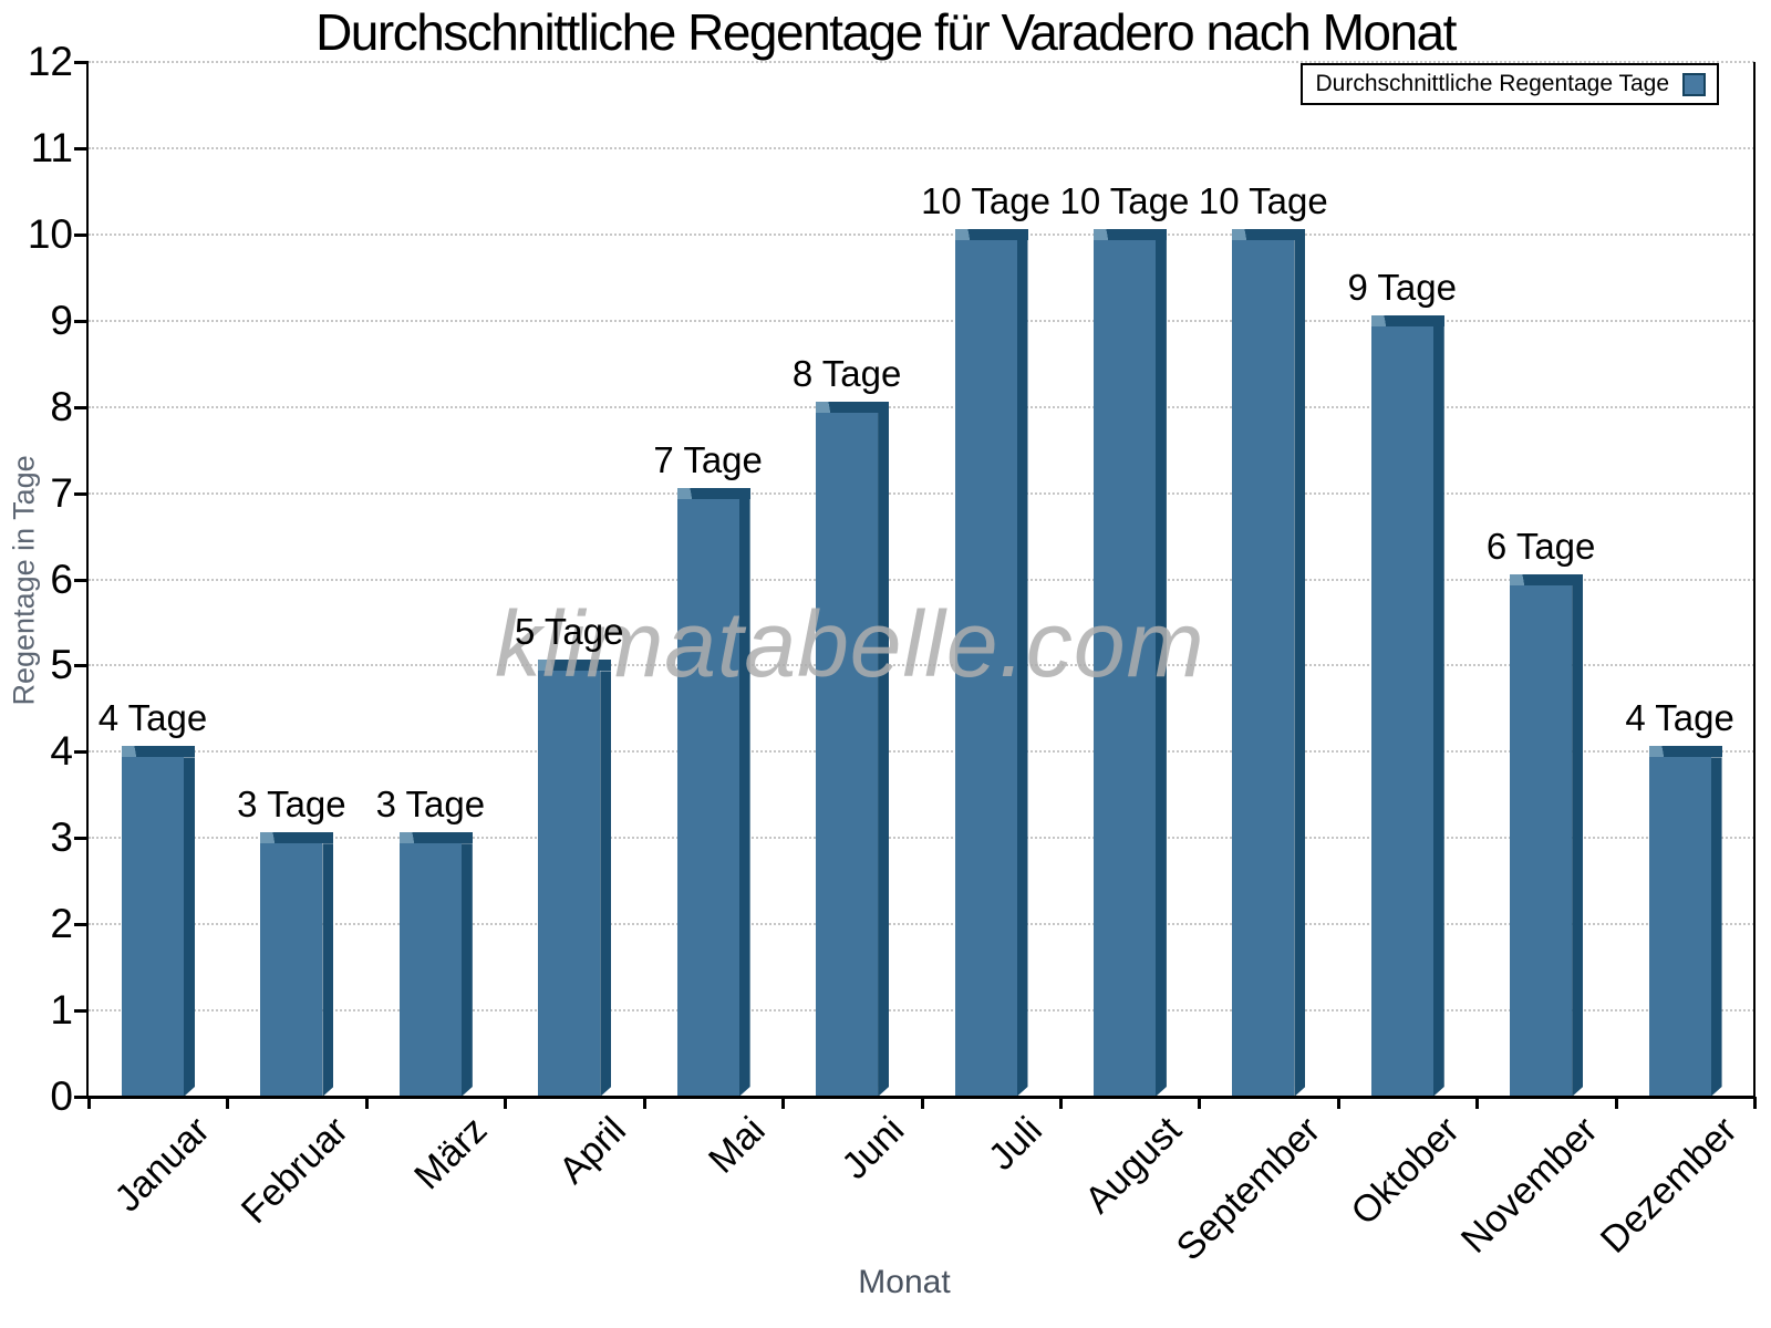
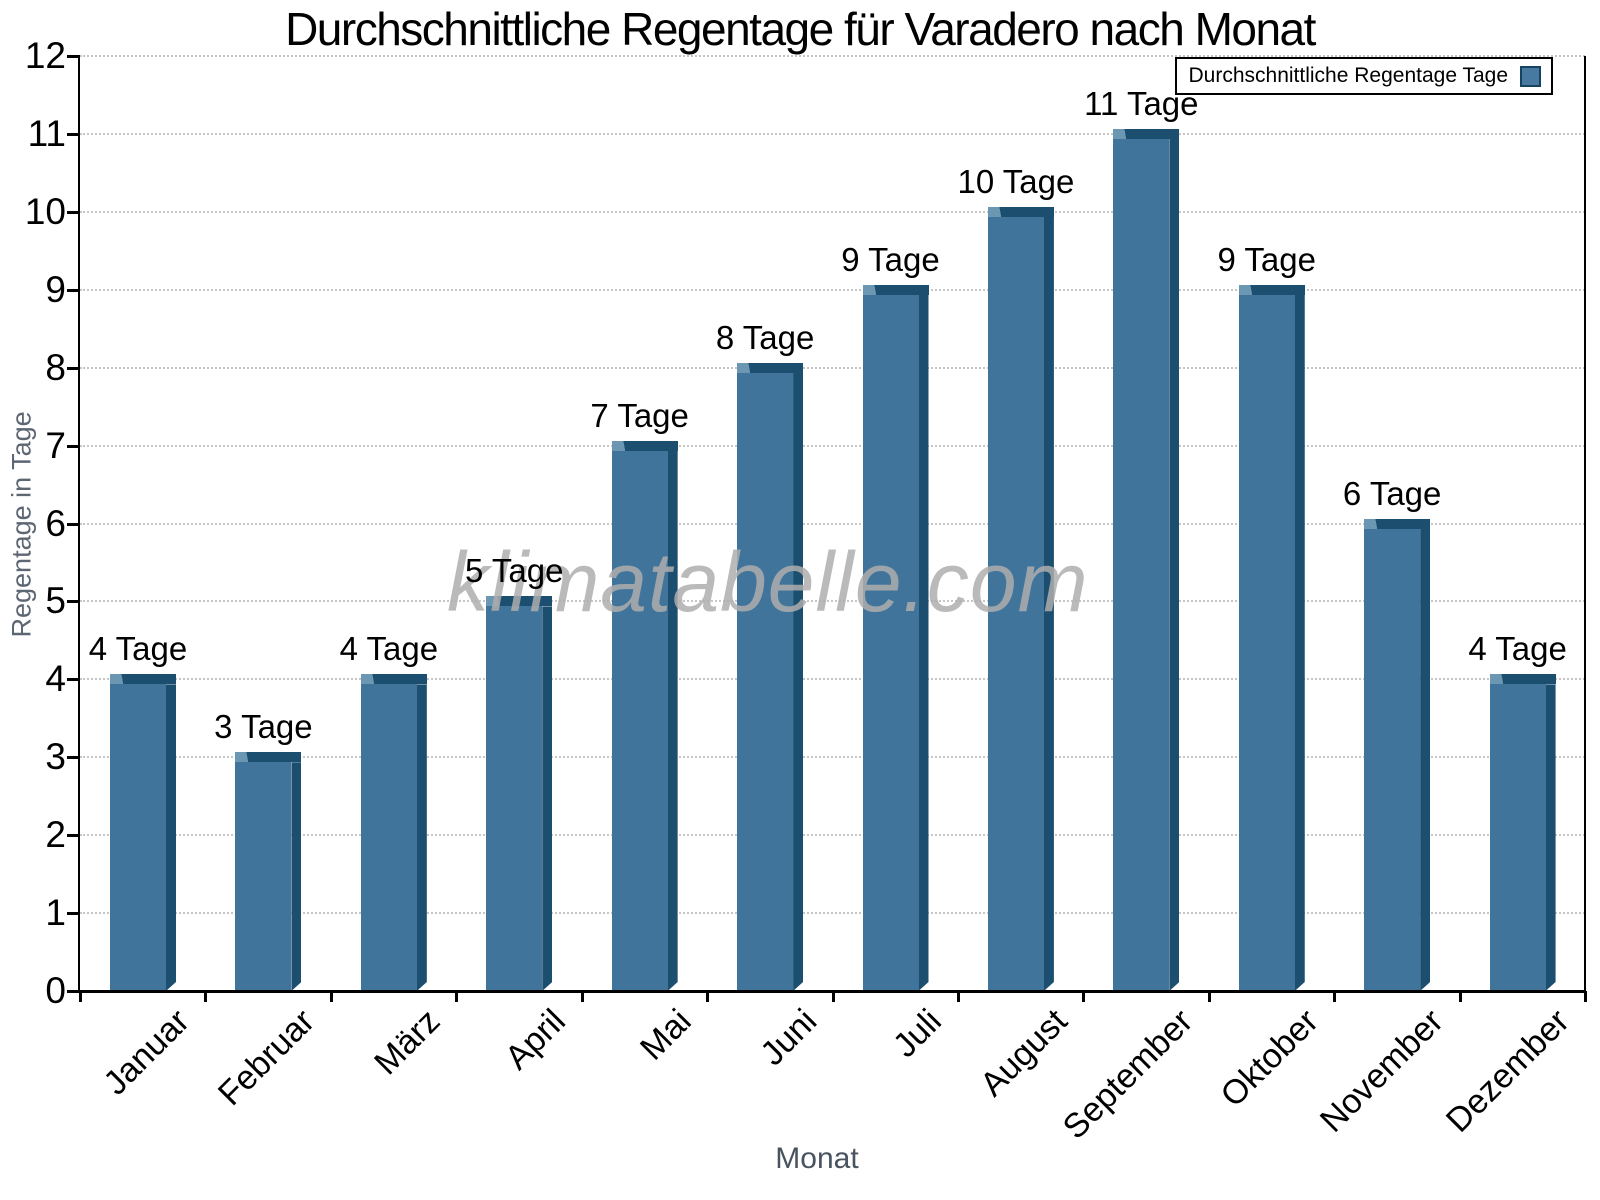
März: 3 -> 4
Juli: 10 -> 9
September: 10 -> 11
